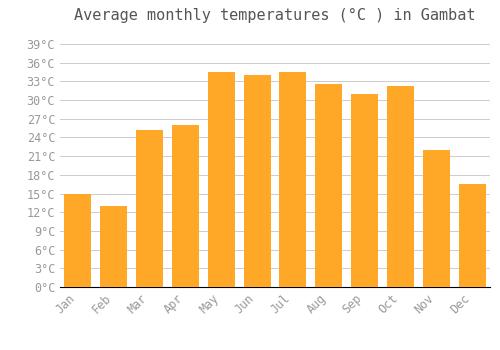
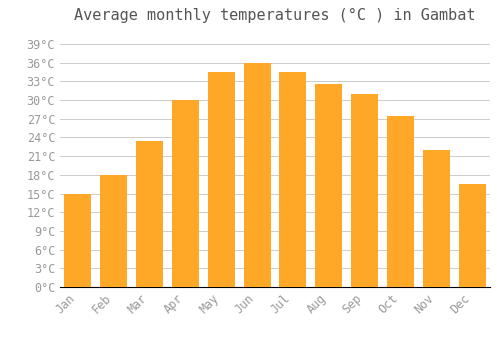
Feb: 13.0°C -> 18.0°C
Mar: 25.2°C -> 23.5°C
Apr: 26.0°C -> 30.0°C
Jun: 34.0°C -> 36.0°C
Oct: 32.2°C -> 27.5°C
